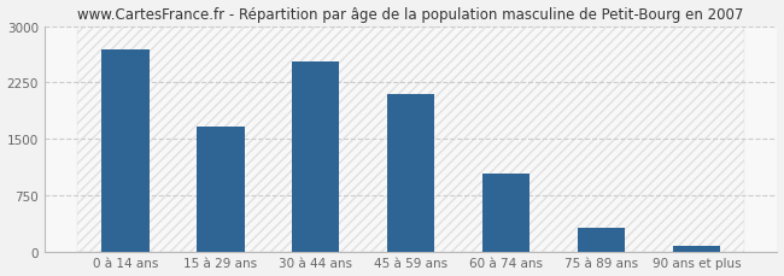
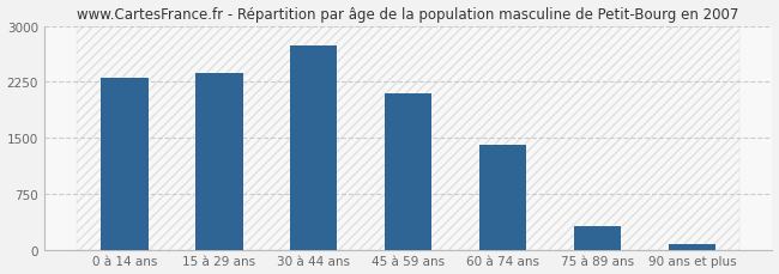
0 à 14 ans: 2680 -> 2300
15 à 29 ans: 1660 -> 2360
30 à 44 ans: 2530 -> 2740
60 à 74 ans: 1030 -> 1400
